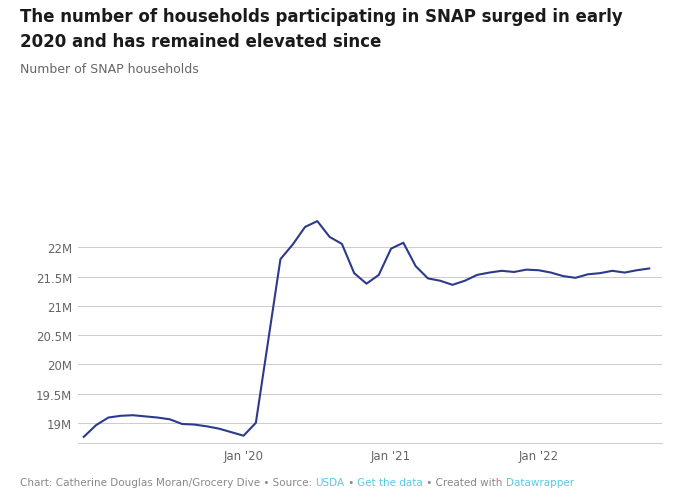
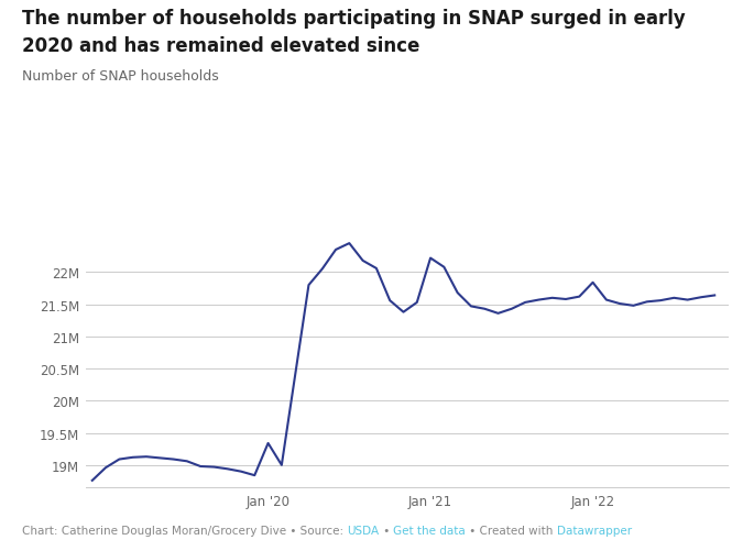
Jan '20: 18.78M -> 19.34M
Jan '21: 21.98M -> 22.22M
Jan '22: 21.61M -> 21.84M
